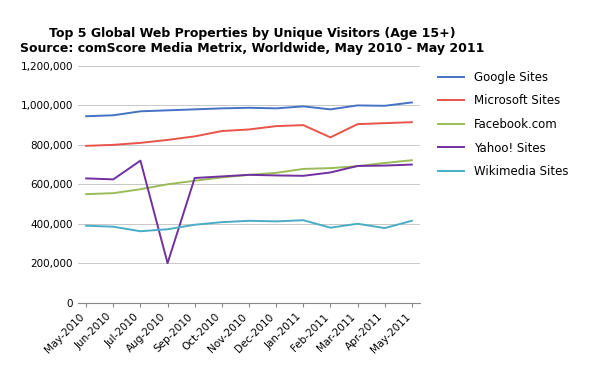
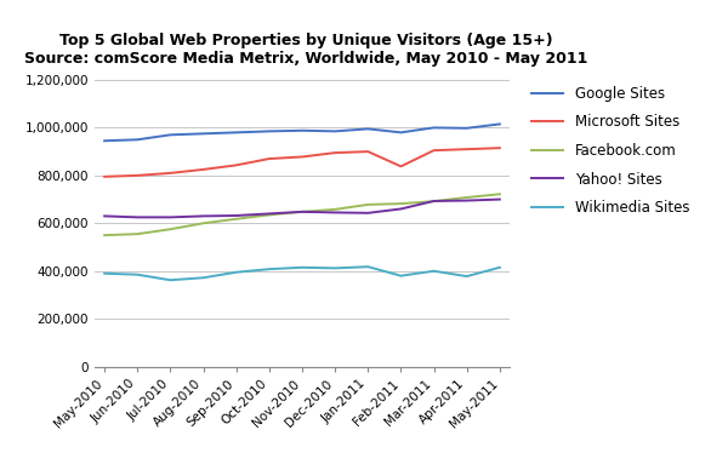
Yahoo! Sites/Jul-2010: 720,000 -> 620,000
Yahoo! Sites/Aug-2010: 200,000 -> 630,000
